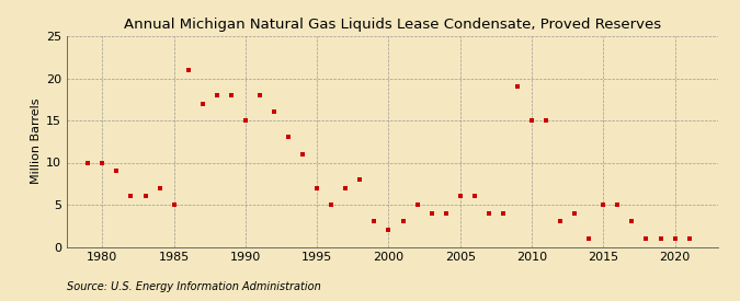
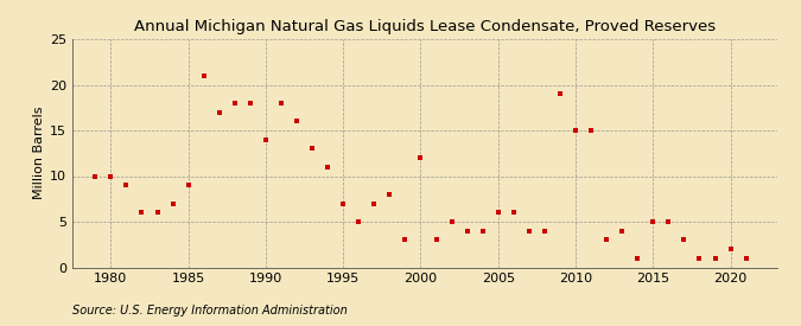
1985: 5 -> 9
1990: 15 -> 14
2000: 2 -> 12
2020: 1 -> 2
